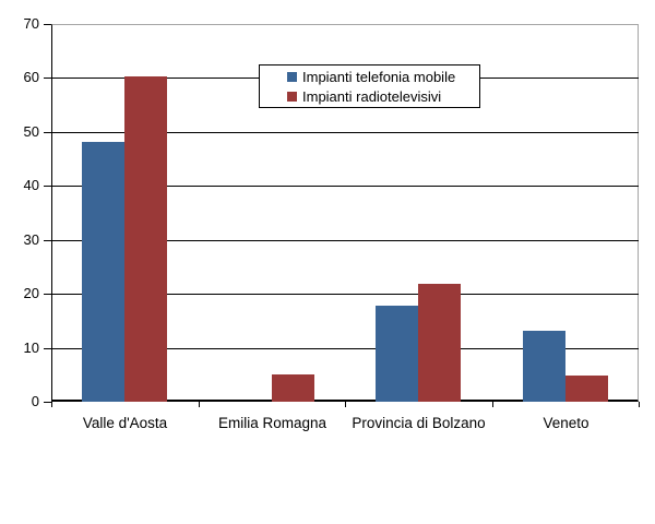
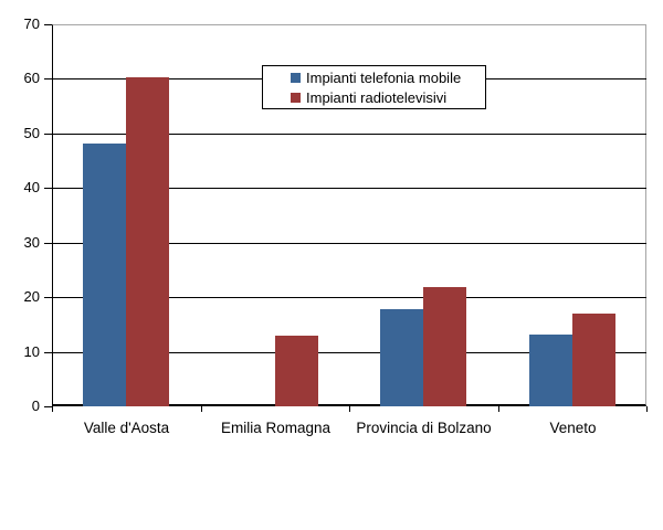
Impianti radiotelevisivi/Emilia Romagna: 5 -> 13
Impianti radiotelevisivi/Veneto: 5 -> 17
